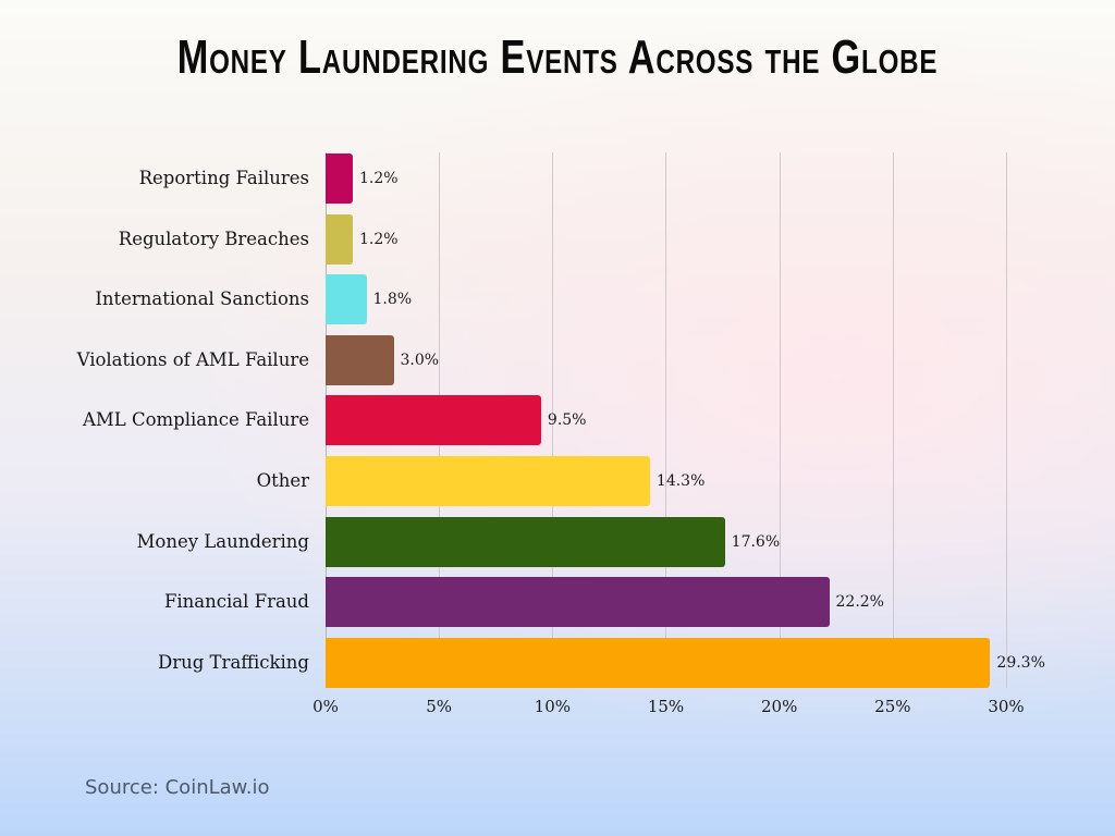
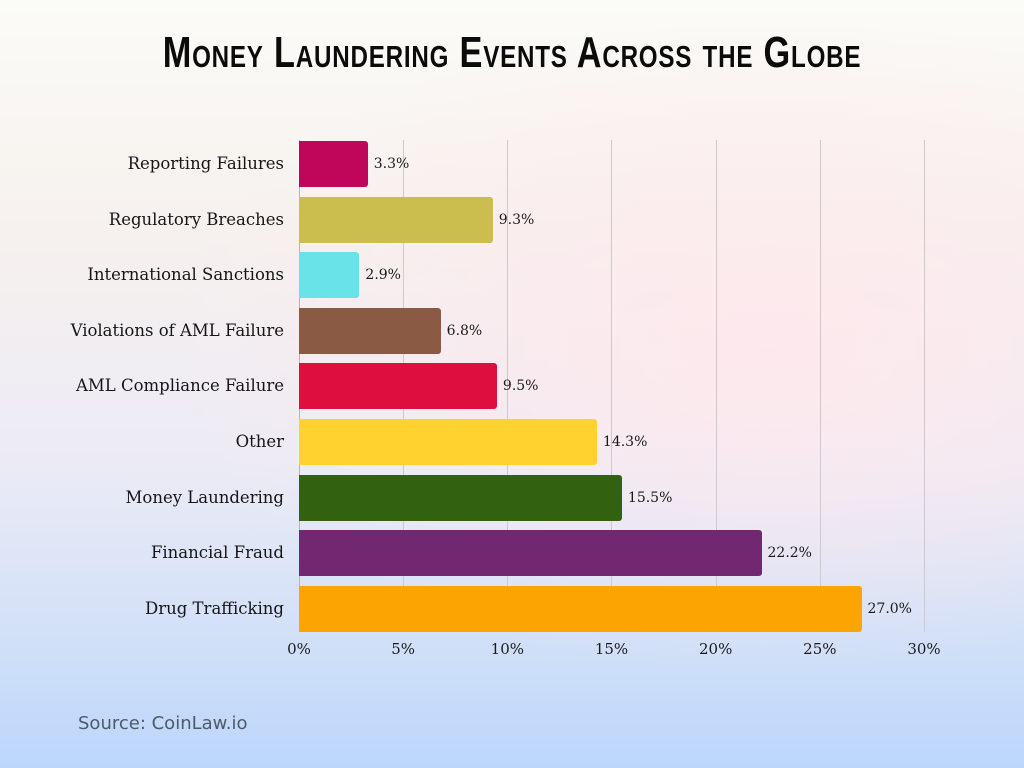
Reporting Failures: 1.2% -> 3.3%
Regulatory Breaches: 1.2% -> 9.3%
International Sanctions: 1.8% -> 2.9%
Violations of AML Failure: 3.0% -> 6.8%
Money Laundering: 17.6% -> 15.5%
Drug Trafficking: 29.3% -> 27.0%
